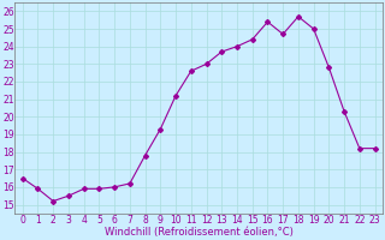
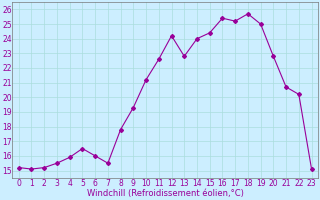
0: 16.5 -> 15.2
1: 15.9 -> 15.1
5: 15.9 -> 16.5
7: 16.2 -> 15.5
12: 23.0 -> 24.2
13: 23.7 -> 22.8
17: 24.7 -> 25.2
21: 20.3 -> 20.7
22: 18.2 -> 20.2
23: 18.2 -> 15.1
